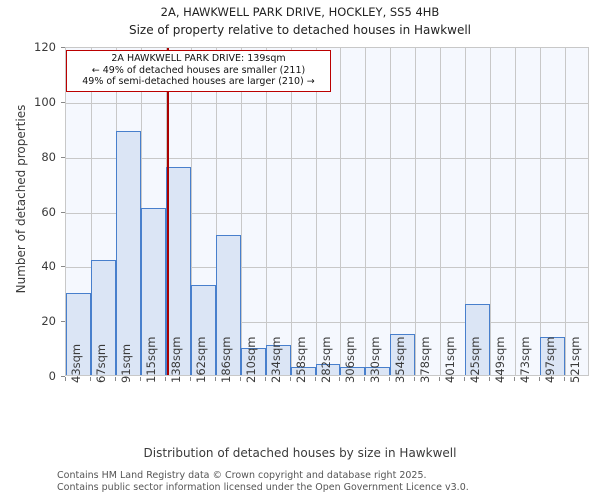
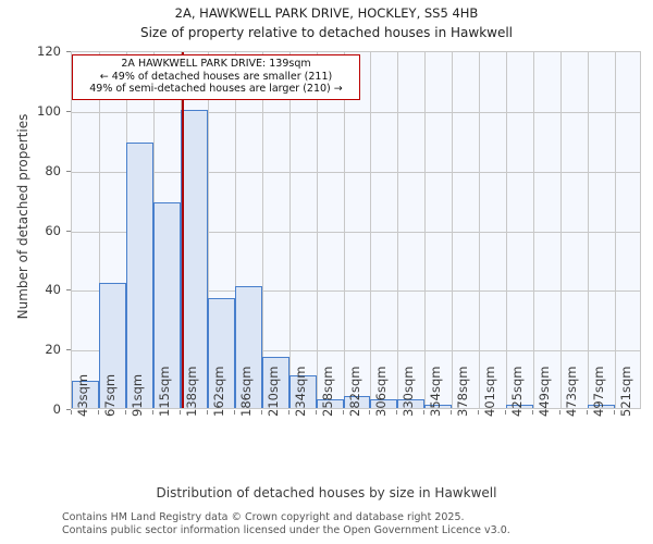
43sqm: 30 -> 9
115sqm: 61 -> 69
138sqm: 76 -> 100
162sqm: 33 -> 37
186sqm: 51 -> 41
210sqm: 10 -> 17
354sqm: 15 -> 1
425sqm: 26 -> 1
497sqm: 14 -> 1
